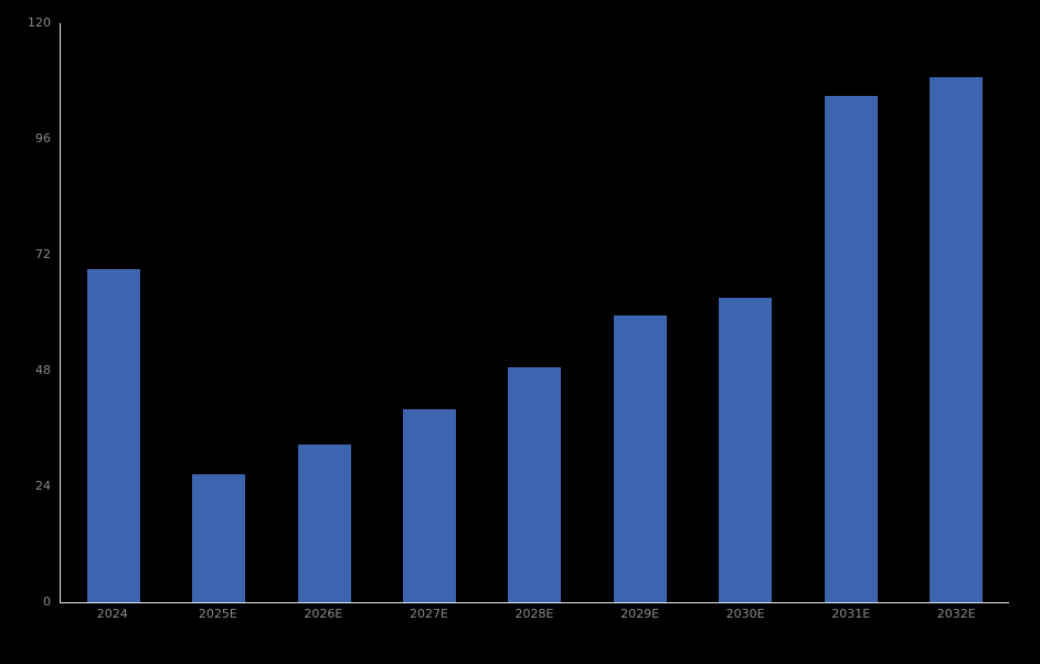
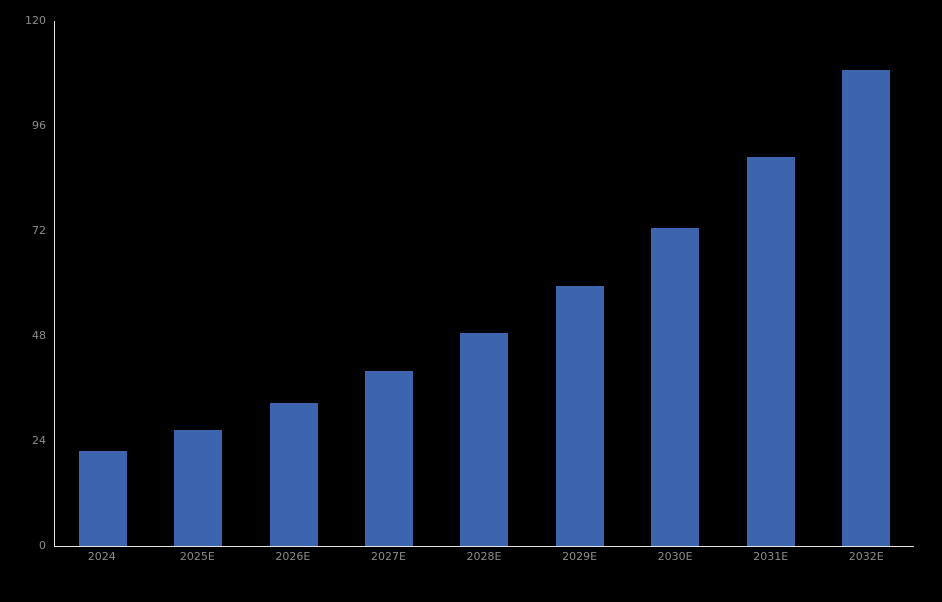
2024: 69 -> 22
2030E: 63 -> 73
2031E: 105 -> 89
